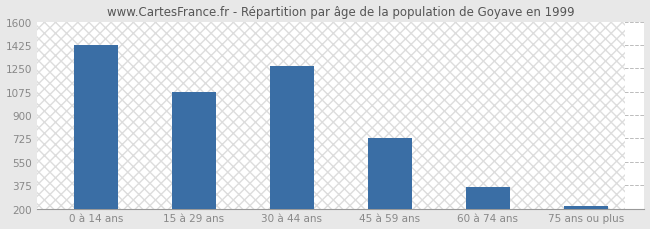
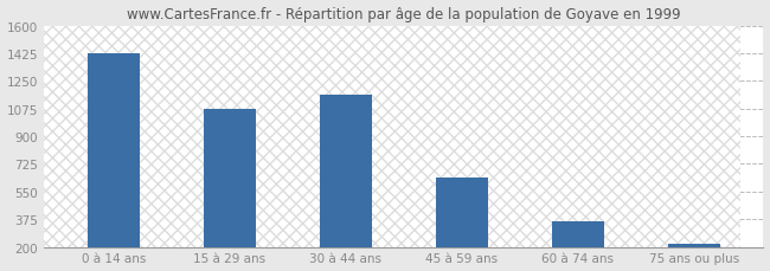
30 à 44 ans: 1270 -> 1160
45 à 59 ans: 720 -> 640
